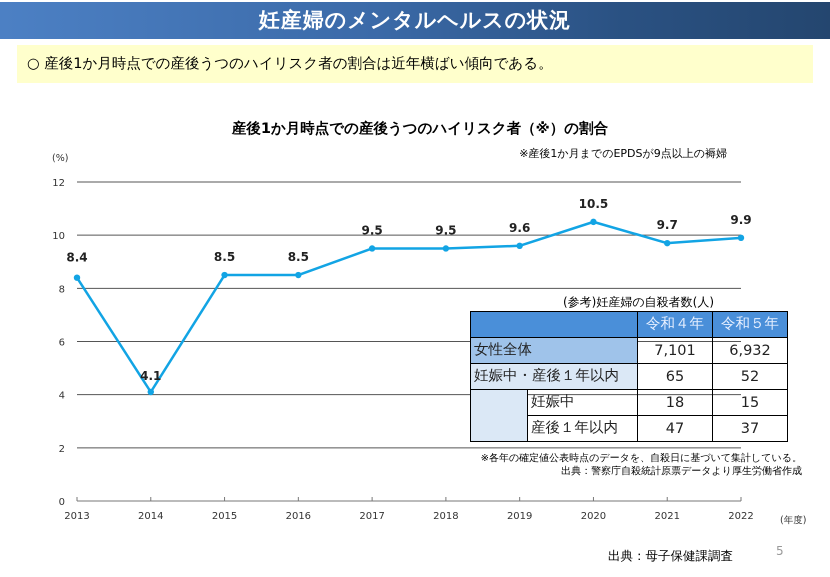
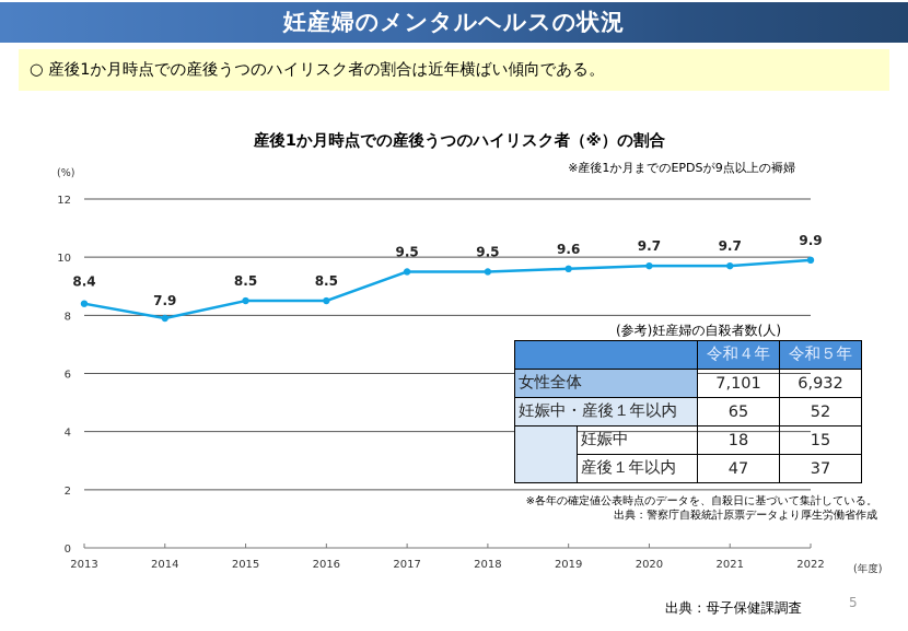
2014: 4.1 -> 7.9
2020: 10.5 -> 9.7
